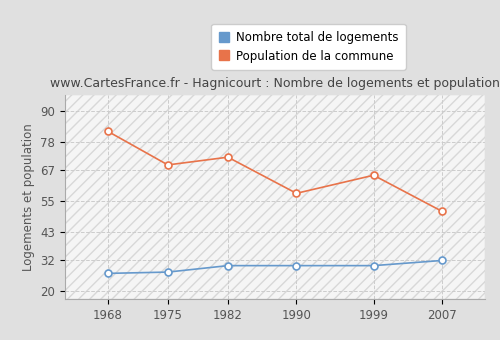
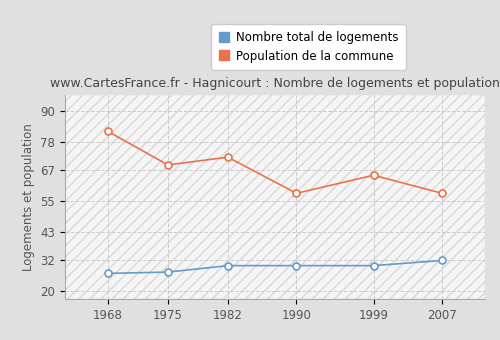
Population de la commune/2007: 51 -> 58
